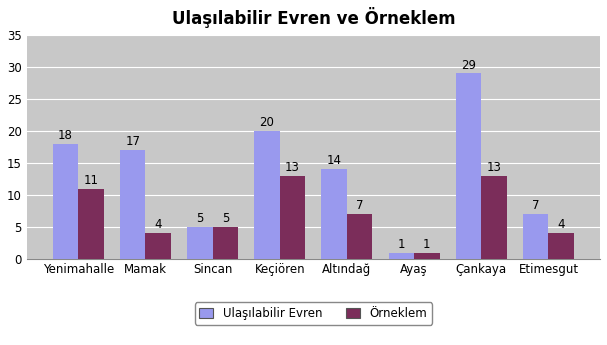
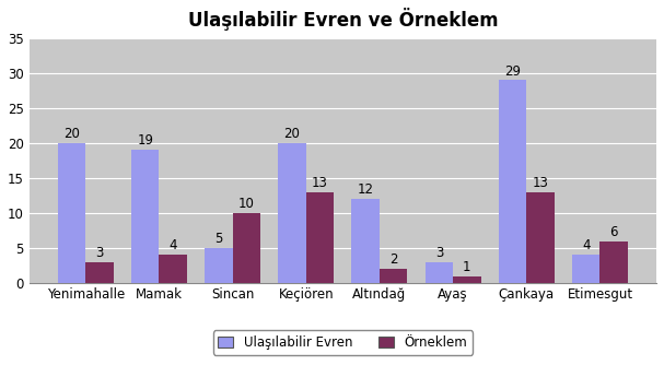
Ulaşılabilir Evren/Yenimahalle: 18 -> 20
Örneklem/Yenimahalle: 11 -> 3
Ulaşılabilir Evren/Mamak: 17 -> 19
Örneklem/Sincan: 5 -> 10
Ulaşılabilir Evren/Altındağ: 14 -> 12
Örneklem/Altındağ: 7 -> 2
Ulaşılabilir Evren/Ayaş: 1 -> 3
Ulaşılabilir Evren/Etimesgut: 7 -> 4
Örneklem/Etimesgut: 4 -> 6
